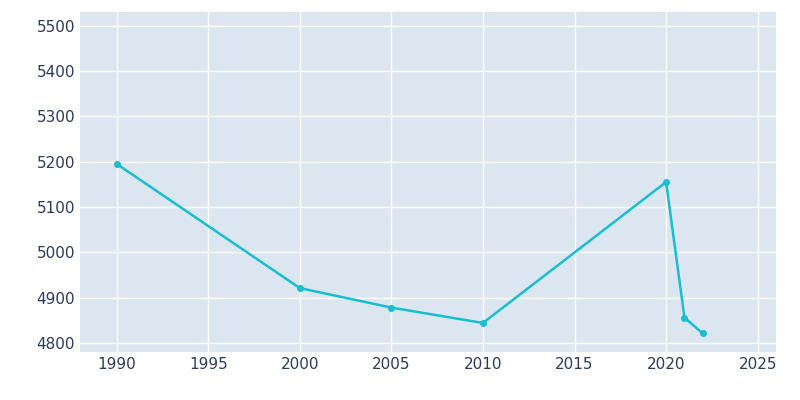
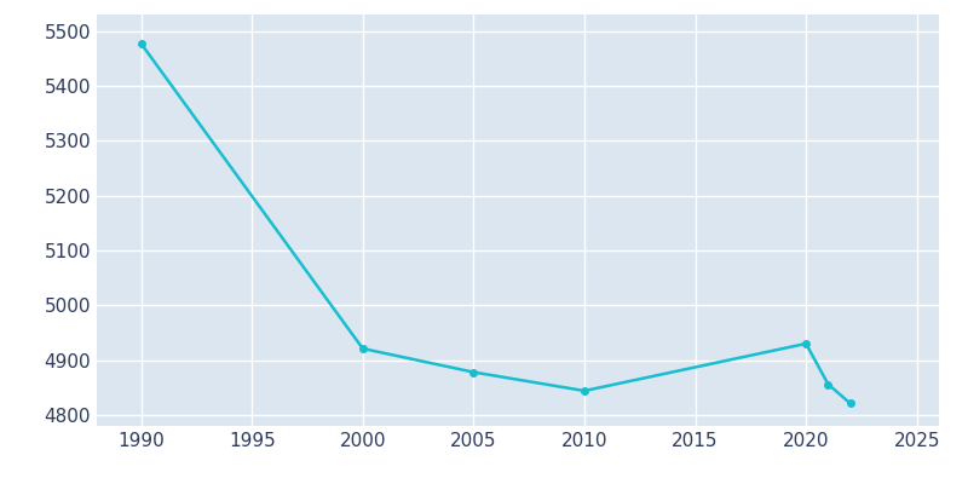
1990: 5195 -> 5477
2020: 5155 -> 4930
